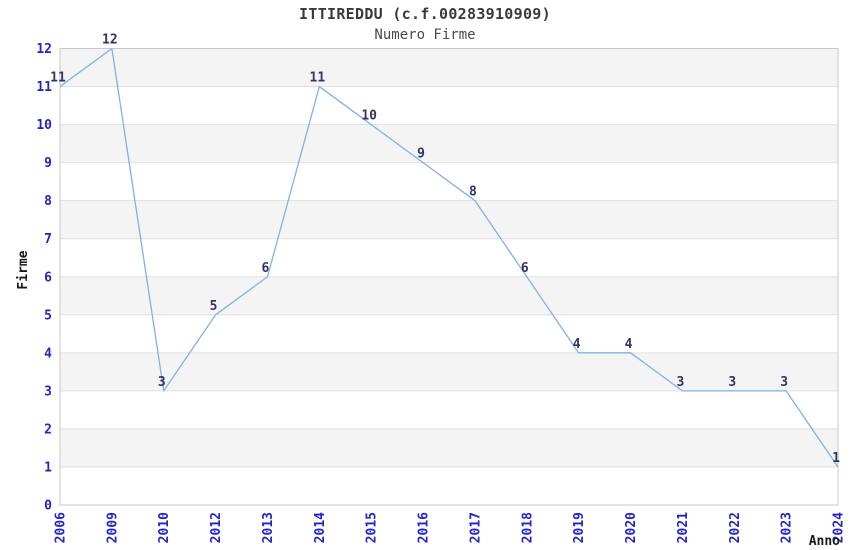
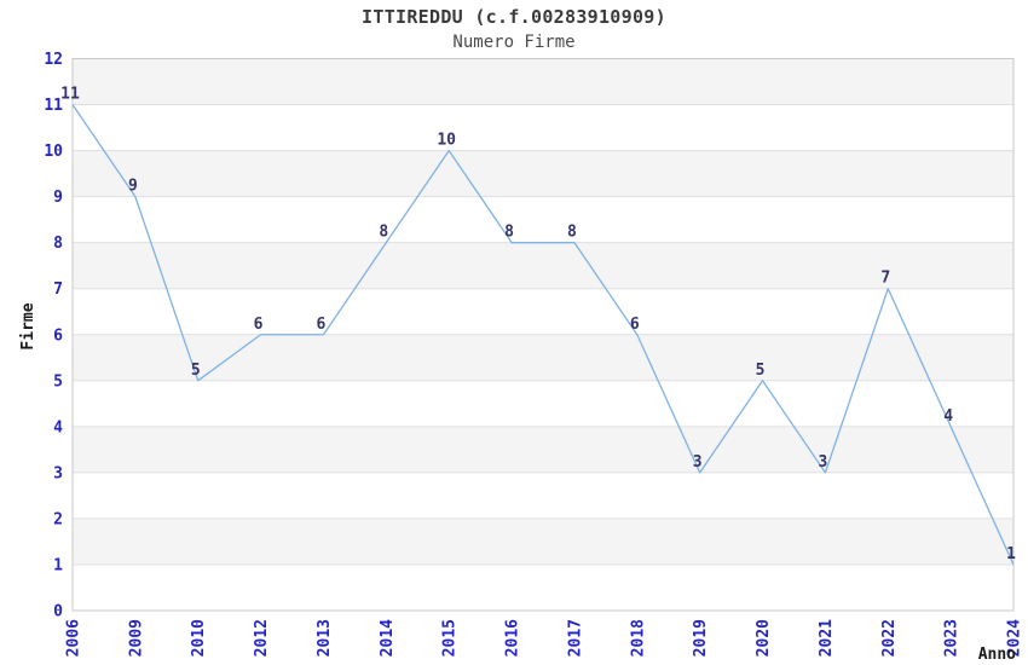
2009: 12 -> 9
2010: 3 -> 5
2012: 5 -> 6
2014: 11 -> 8
2016: 9 -> 8
2019: 4 -> 3
2020: 4 -> 5
2022: 3 -> 7
2023: 3 -> 4
